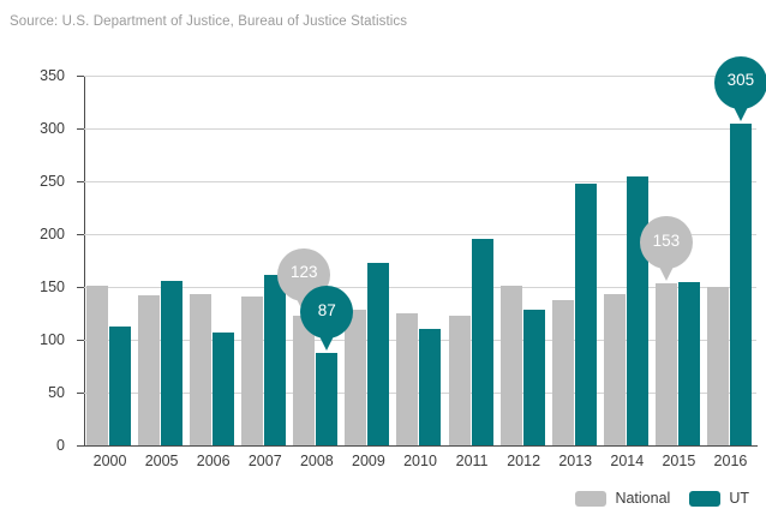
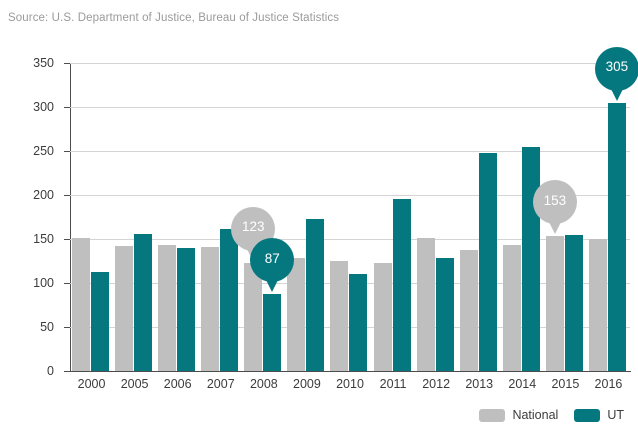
UT/2006: 110 -> 140
